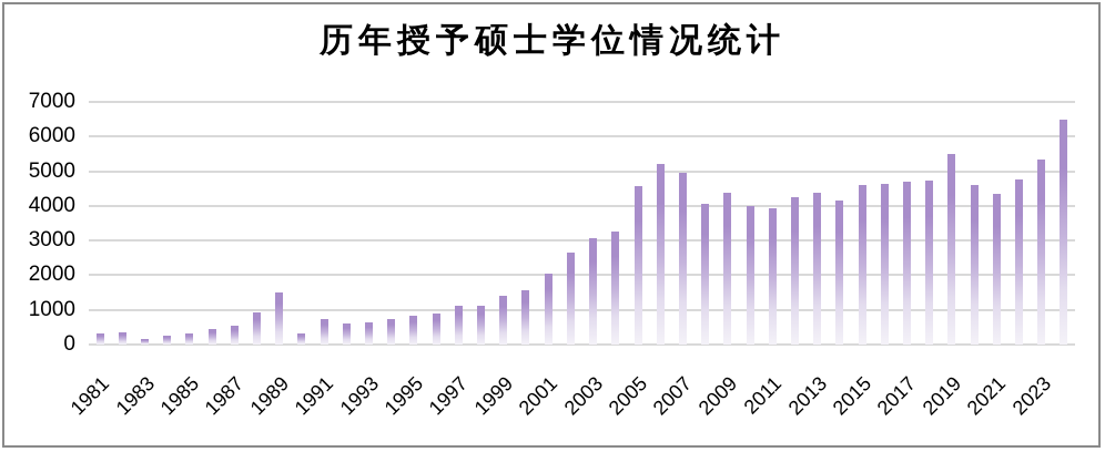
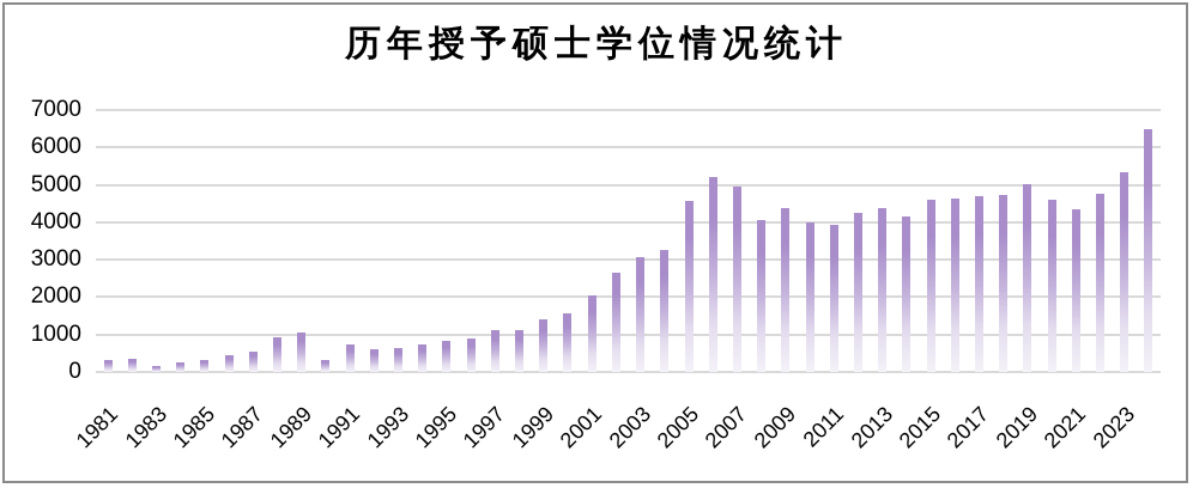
1989: 1500 -> 1100
2019: 5500 -> 5000
